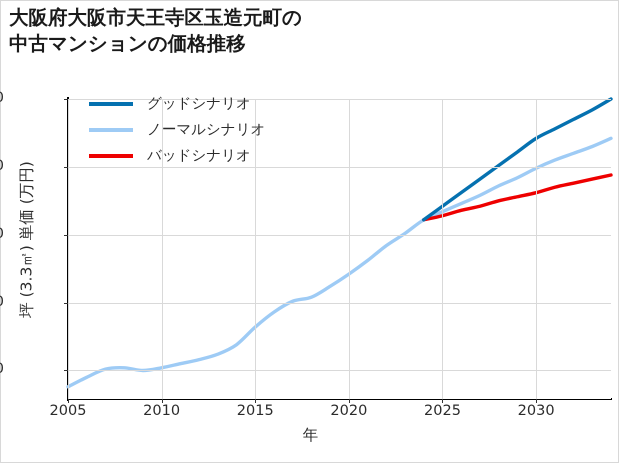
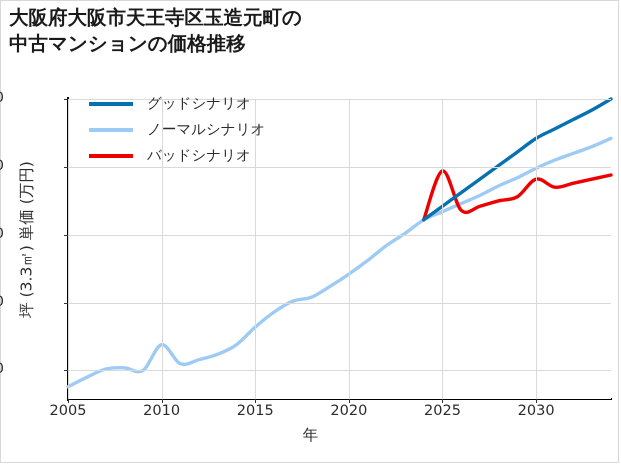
ノーマルシナリオ/2010: 102 -> 119
バッドシナリオ/2025: 214 -> 247
バッドシナリオ/2030: 231 -> 241
